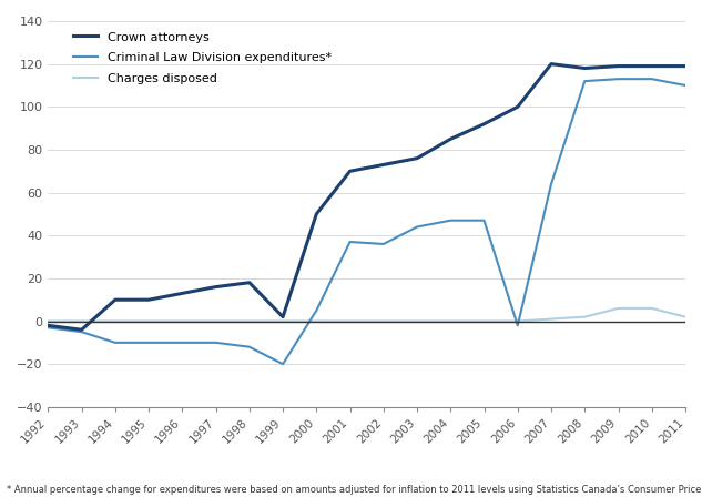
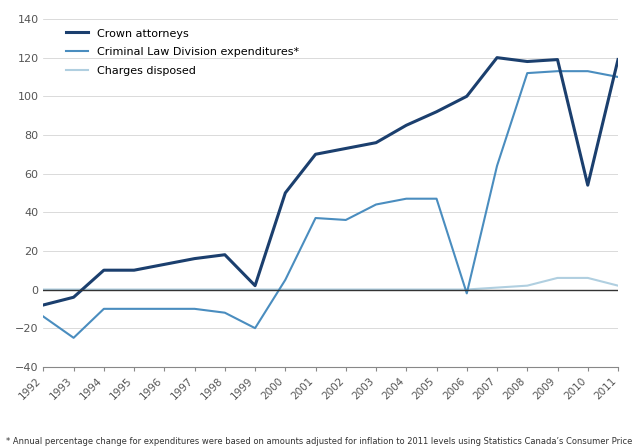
Crown attorneys/1992: -2 -> -8
Criminal Law Division expenditures*/1992: -3 -> -14
Criminal Law Division expenditures*/1993: -5 -> -25
Crown attorneys/2010: 119 -> 54
